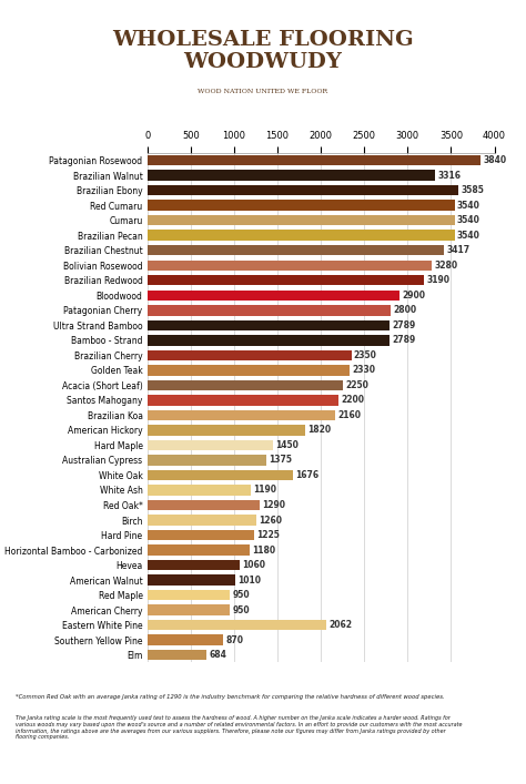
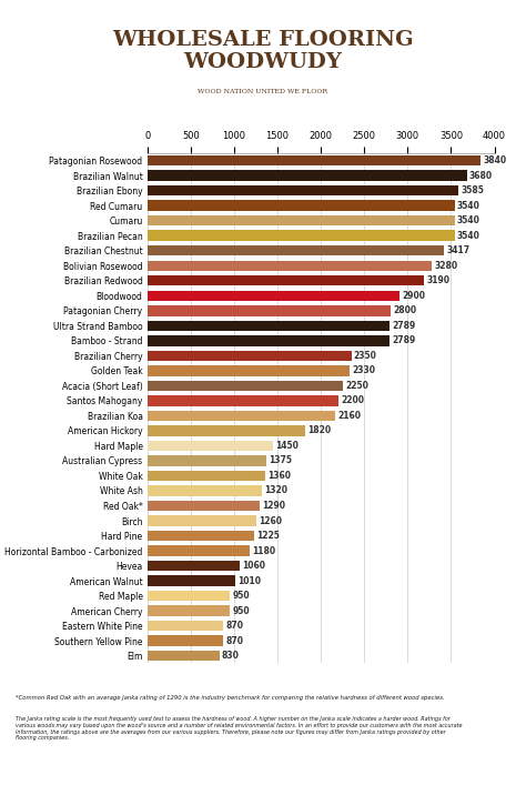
Brazilian Walnut: 3316 -> 3680
White Oak: 1676 -> 1360
White Ash: 1190 -> 1320
Eastern White Pine: 2062 -> 870
Elm: 684 -> 830
